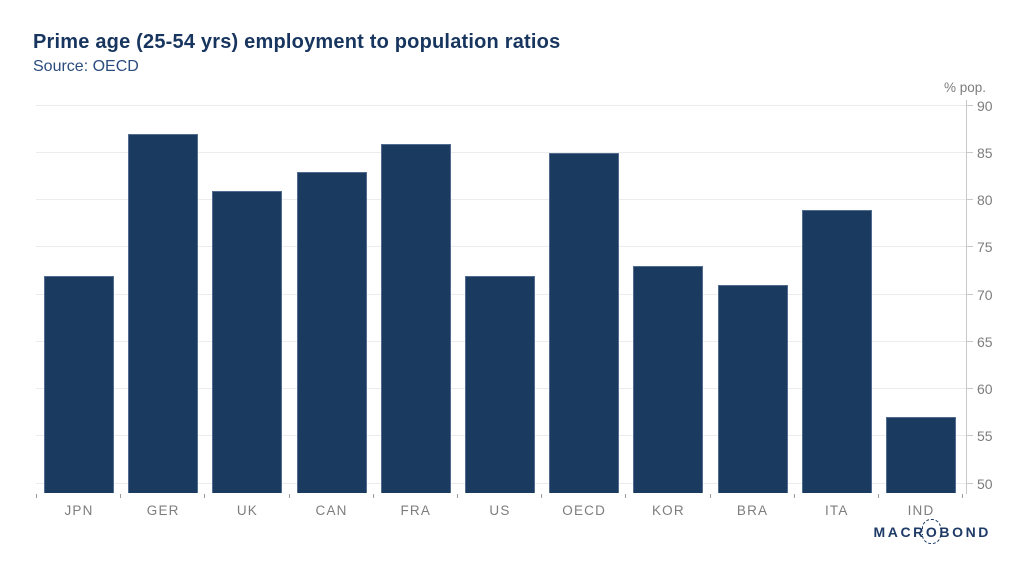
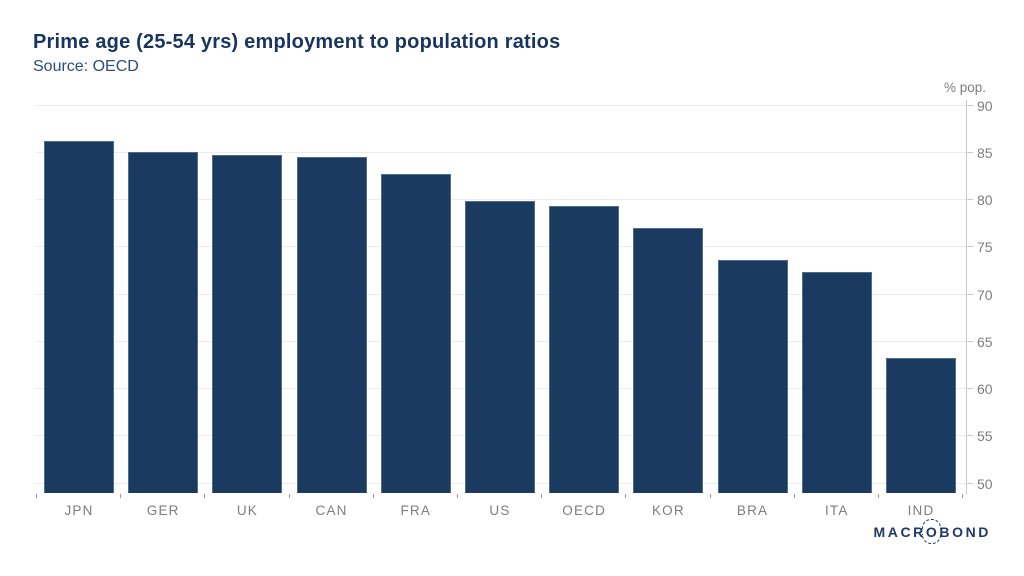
JPN: 72 -> 86
GER: 87 -> 85
UK: 81 -> 85
CAN: 83 -> 85
FRA: 86 -> 83
US: 72 -> 80
OECD: 85 -> 79
KOR: 73 -> 77
BRA: 71 -> 74
ITA: 79 -> 72
IND: 57 -> 63
